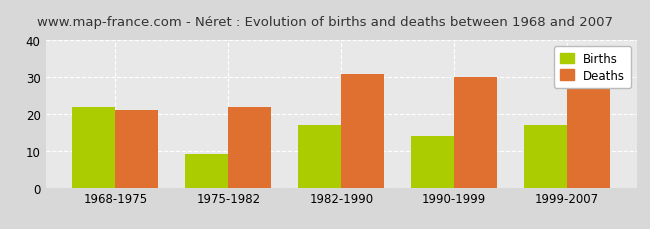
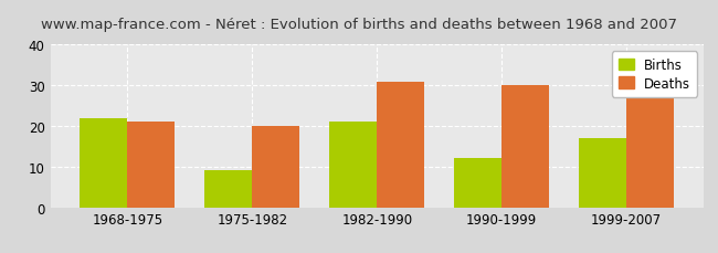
Deaths/1975-1982: 22 -> 20
Births/1982-1990: 17 -> 21
Births/1990-1999: 14 -> 12
